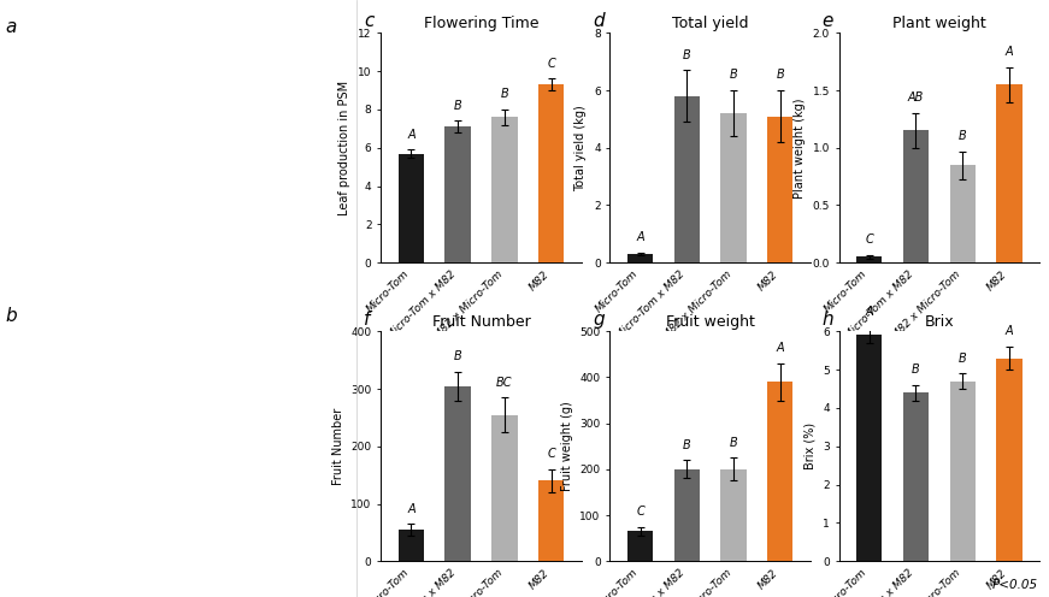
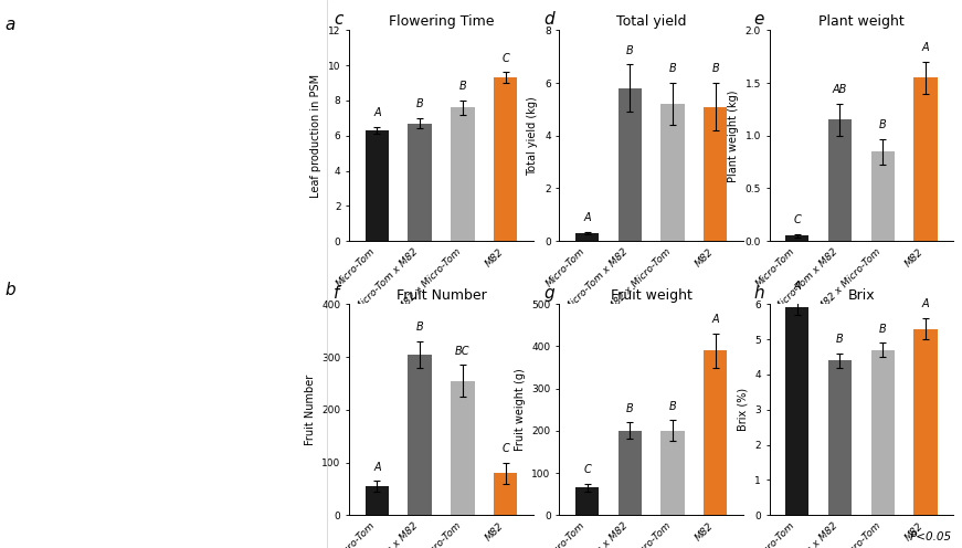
Flowering Time/Micro-Tom: 5.7 -> 6.3
Flowering Time/Micro-Tom x M82: 7.1 -> 6.7
Fruit Number/M82: 140 -> 80
